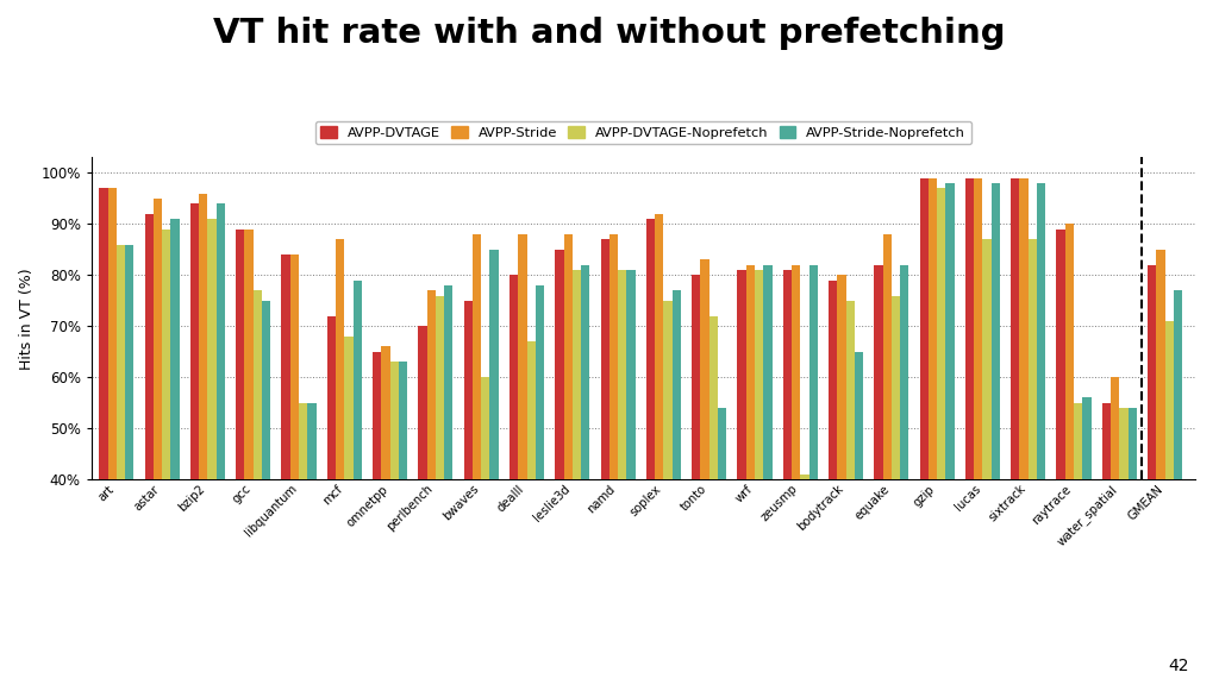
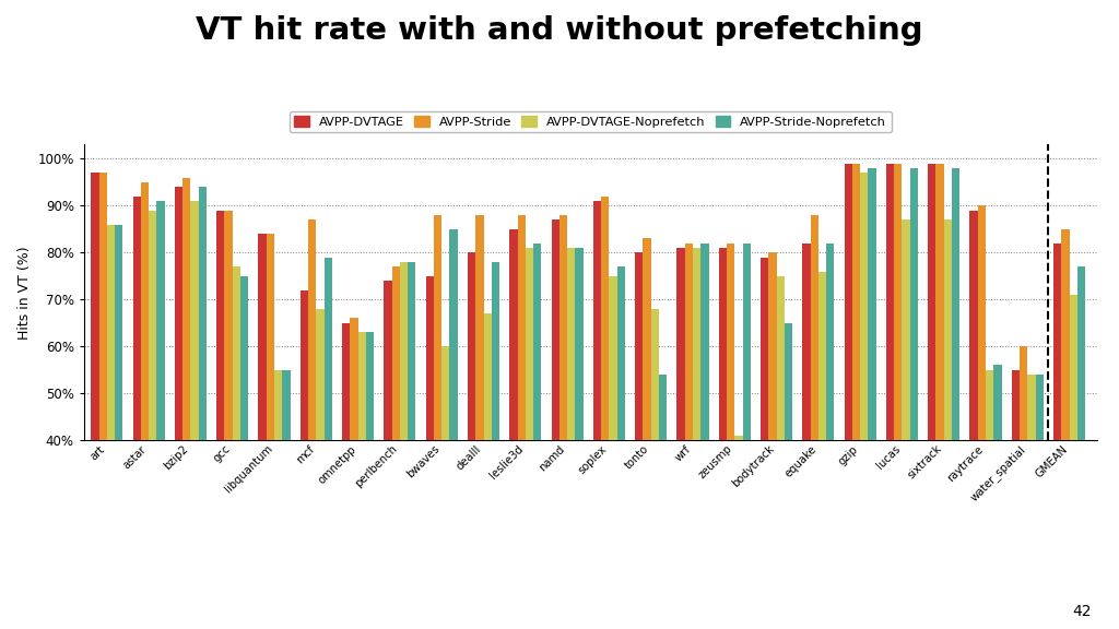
AVPP-DVTAGE/perlbench: 70% -> 74%
AVPP-DVTAGE-Noprefetch/perlbench: 76% -> 78%
AVPP-DVTAGE-Noprefetch/tonto: 72% -> 68%
